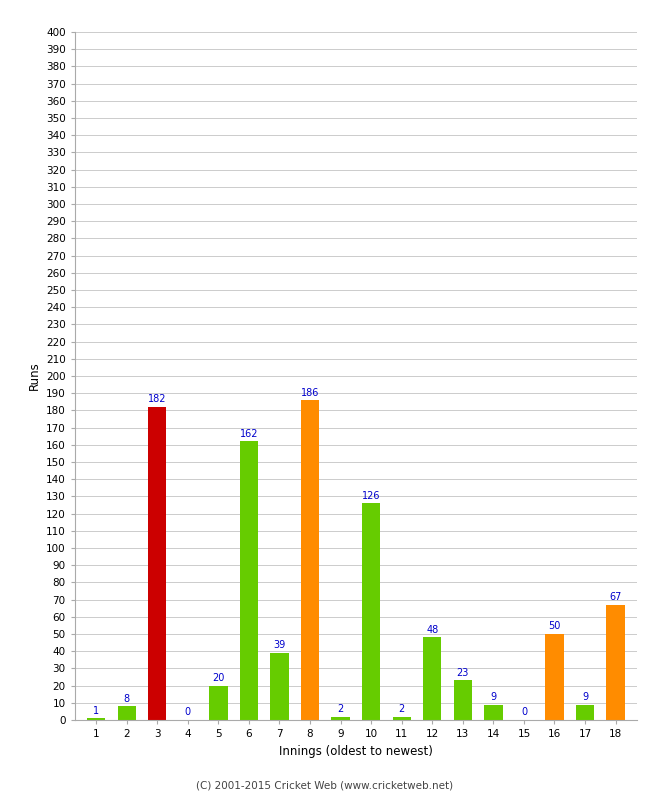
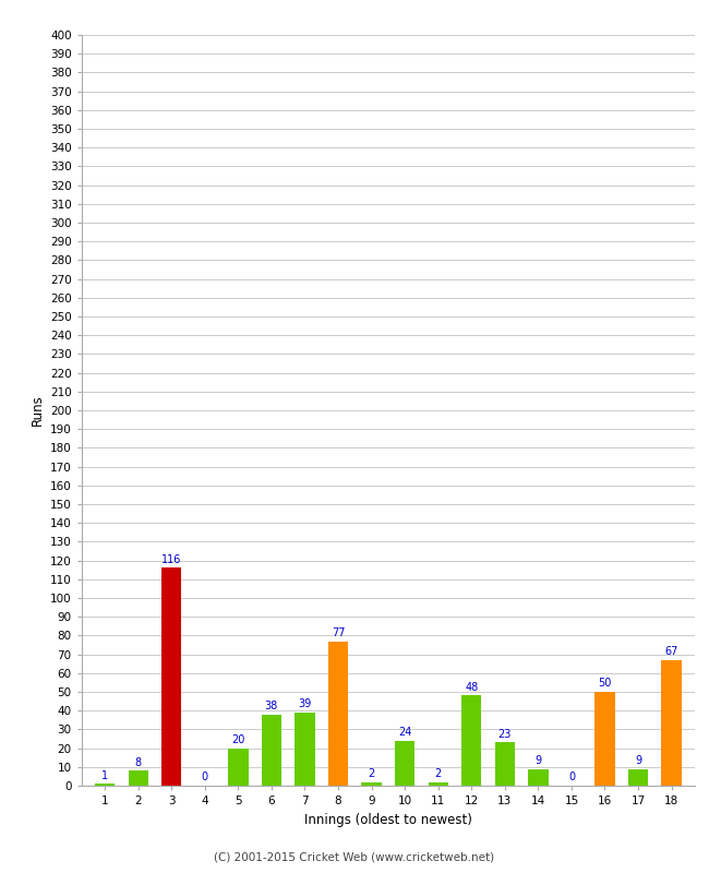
3: 182 -> 116
6: 162 -> 38
8: 186 -> 77
10: 126 -> 24
